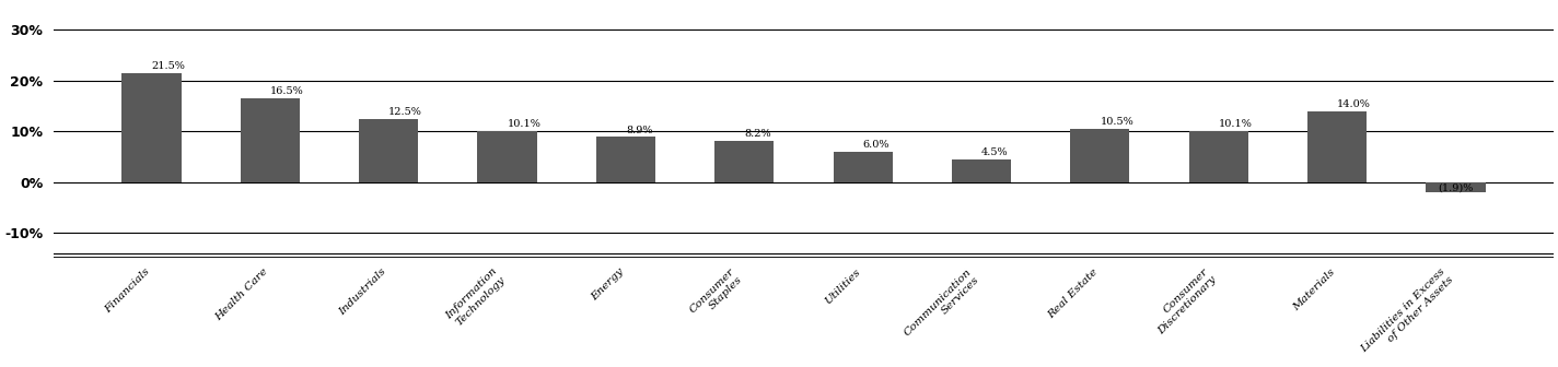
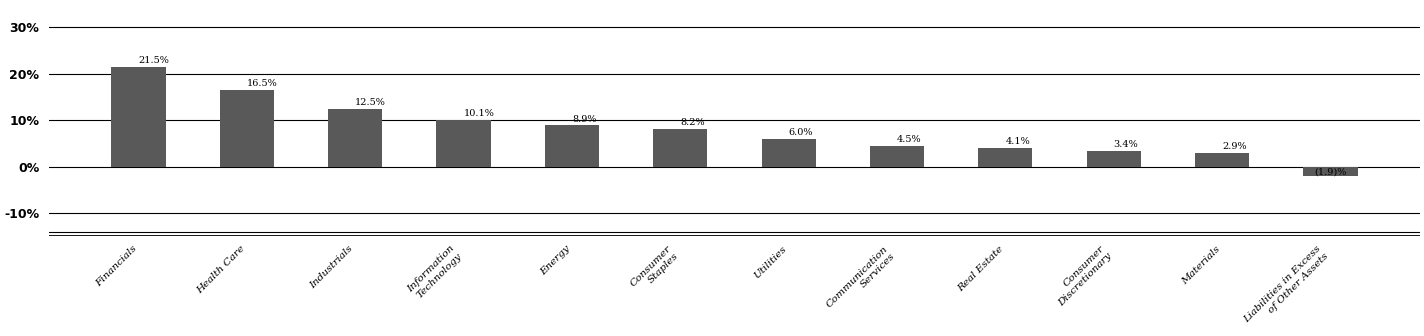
Real Estate: 10.5% -> 4.1%
Consumer Discretionary: 10.1% -> 3.4%
Materials: 14.0% -> 2.9%
